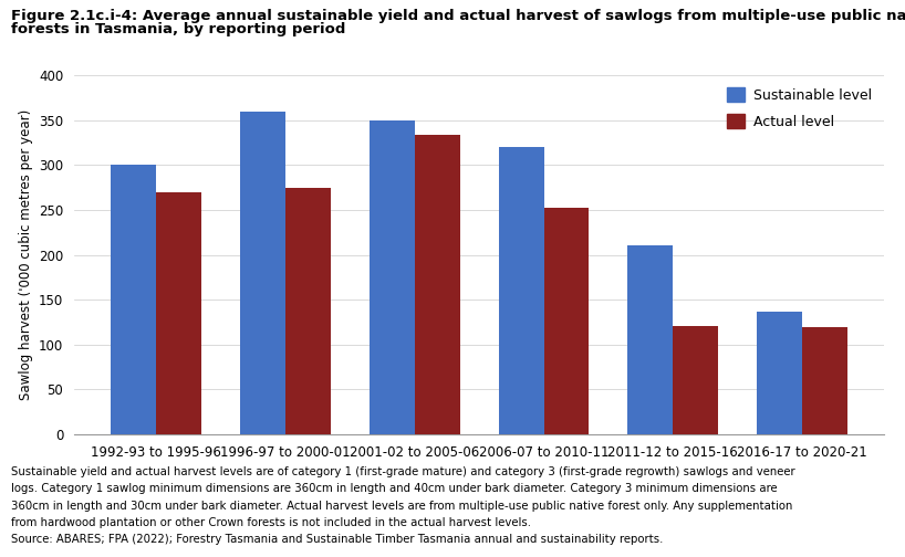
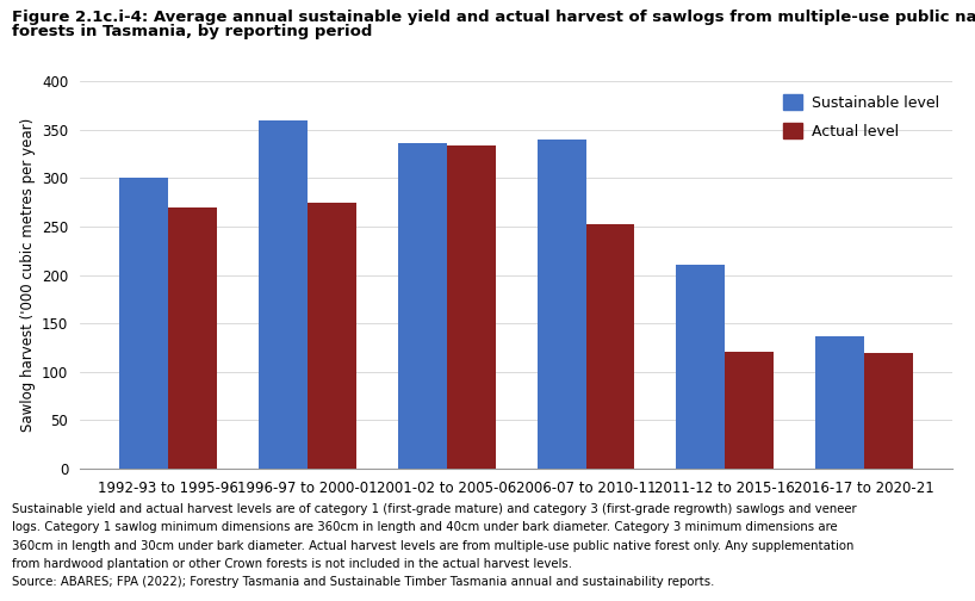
Sustainable level/2001-02 to 2005-06: 350 -> 336
Sustainable level/2006-07 to 2010-11: 320 -> 340
